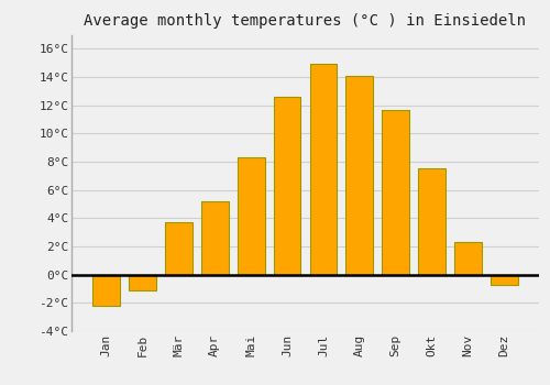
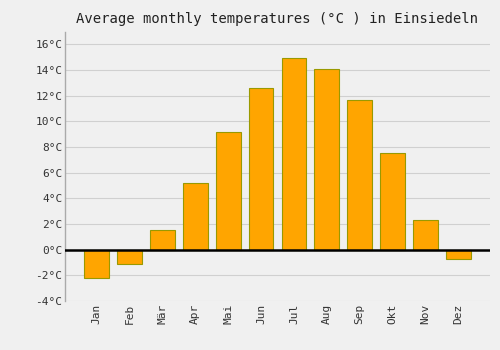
Mär: 3.7°C -> 1.5°C
Mai: 8.3°C -> 9.2°C
